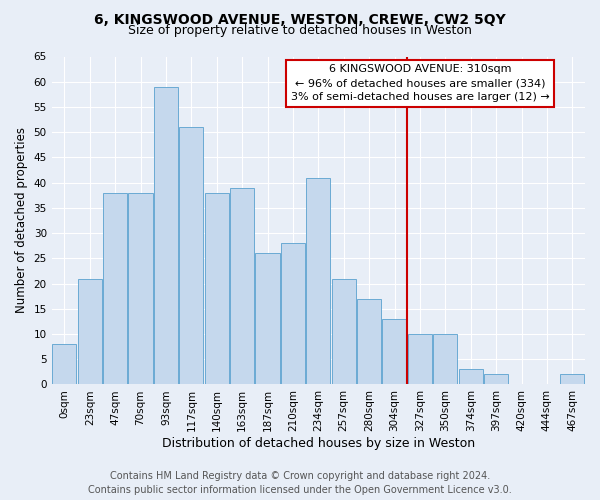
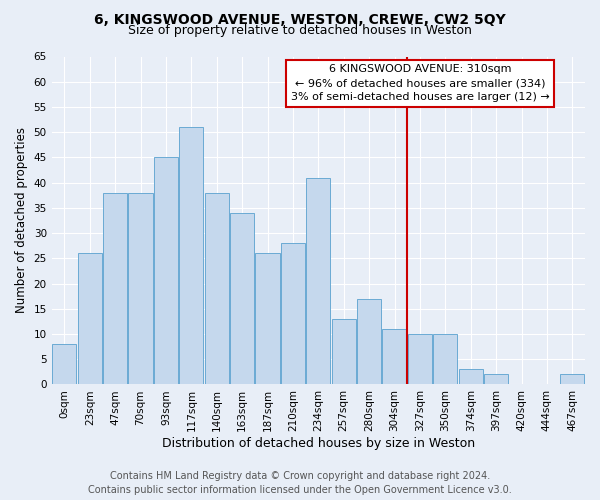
23sqm: 21 -> 26
93sqm: 59 -> 45
163sqm: 39 -> 34
257sqm: 21 -> 13
304sqm: 13 -> 11
